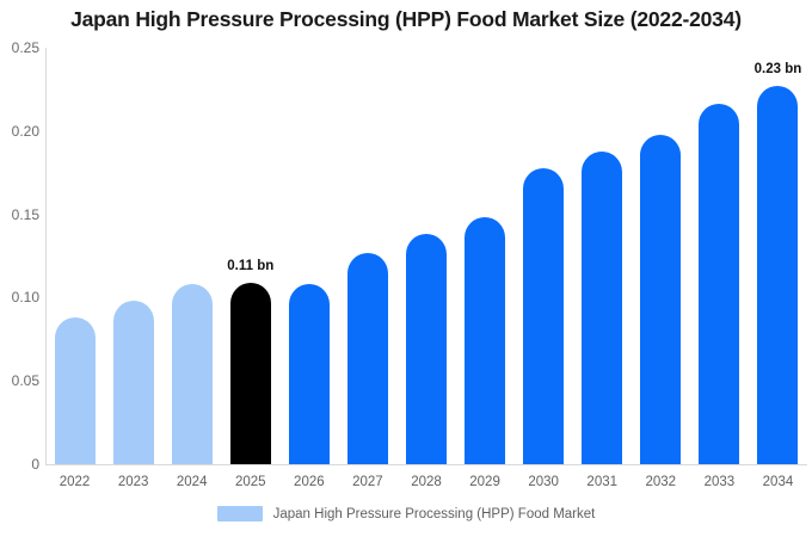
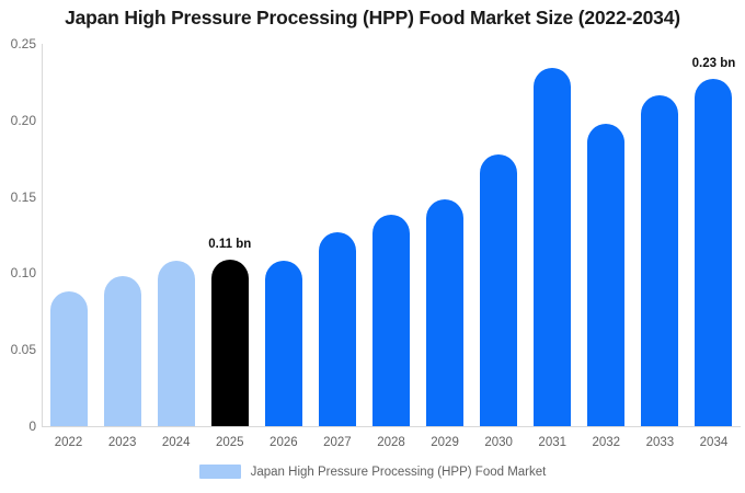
2031: 0.188 -> 0.234
